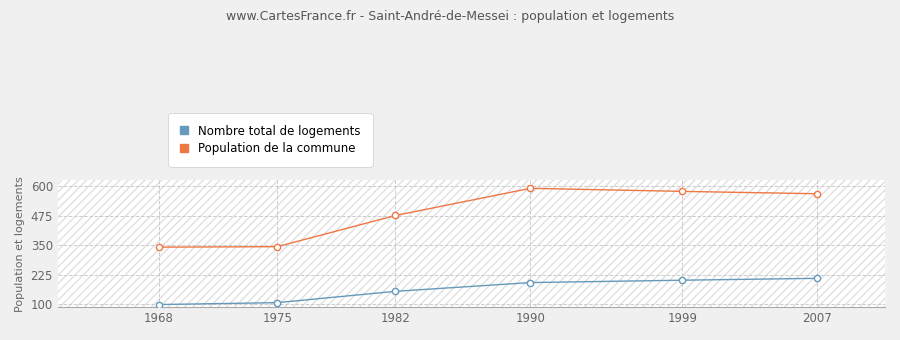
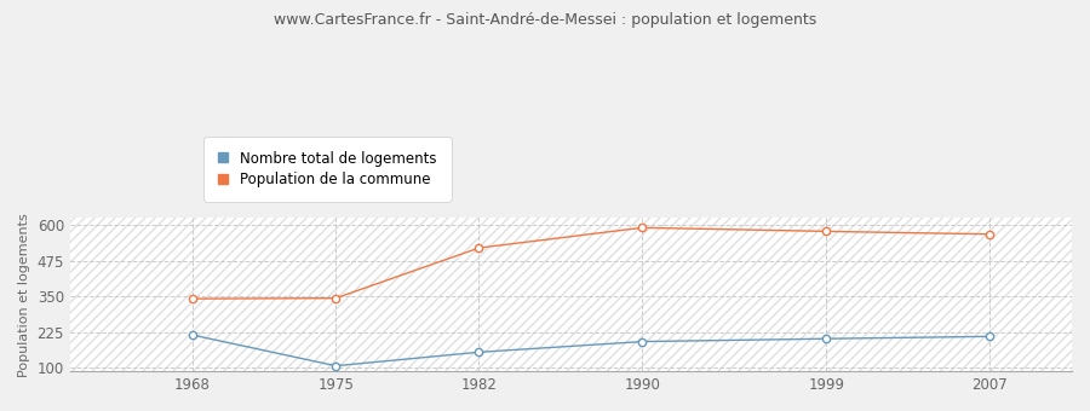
Nombre total de logements/1968: 99 -> 215
Population de la commune/1982: 476 -> 520
